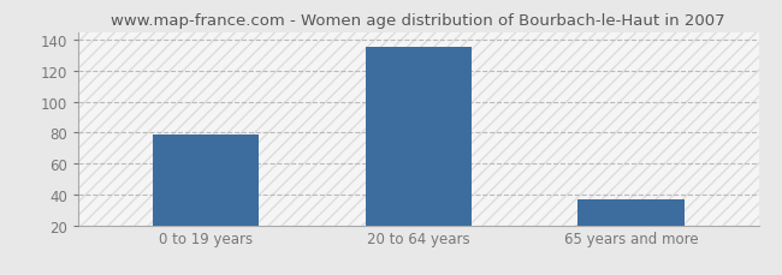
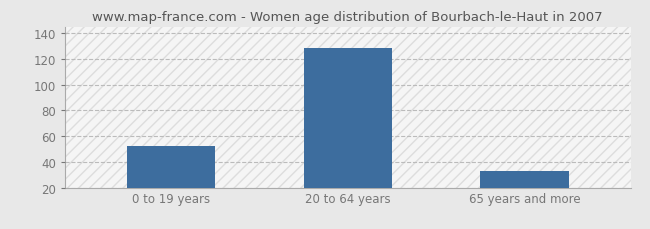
0 to 19 years: 79 -> 52
20 to 64 years: 135 -> 128
65 years and more: 37 -> 33
